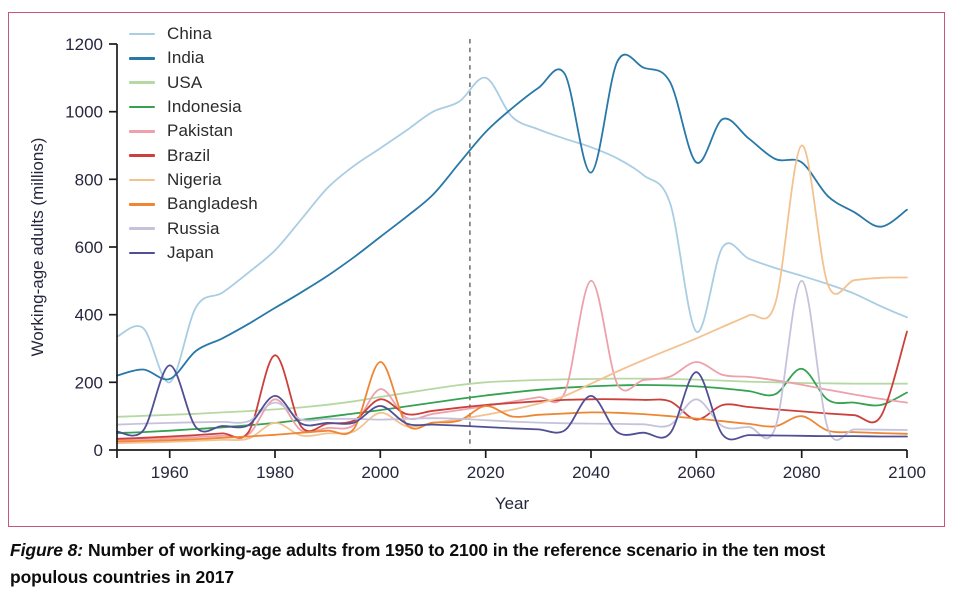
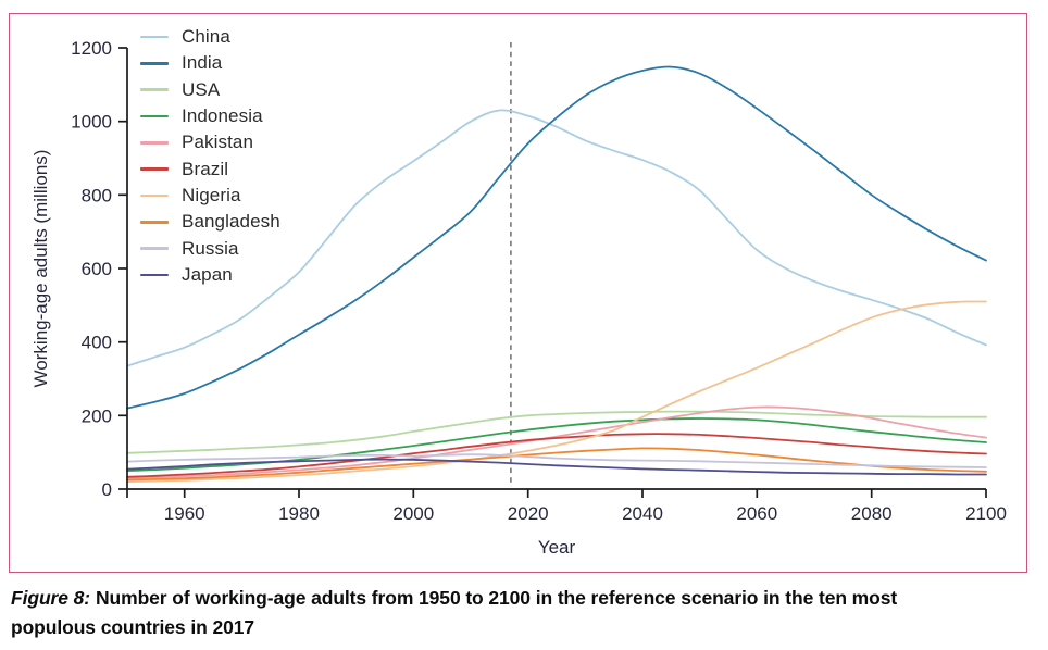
China/1960: 200 -> 380
India/1960: 210 -> 260
Japan/1960: 250 -> 60
Pakistan/1980: 150 -> 50
Brazil/1980: 280 -> 60
Nigeria/1980: 80 -> 40
Russia/1980: 140 -> 90
Japan/1980: 160 -> 80
Pakistan/2000: 180 -> 80
Brazil/2000: 150 -> 100
Nigeria/2000: 110 -> 60
Bangladesh/2000: 260 -> 70
Japan/2000: 130 -> 80
China/2020: 1100 -> 1020
Bangladesh/2020: 130 -> 90
India/2040: 820 -> 1140
Pakistan/2040: 500 -> 180
Japan/2040: 160 -> 60
China/2060: 350 -> 650
India/2060: 850 -> 1040
Pakistan/2060: 260 -> 220
Brazil/2060: 90 -> 140
Russia/2060: 150 -> 70
Japan/2060: 230 -> 50
India/2080: 850 -> 800
Indonesia/2080: 240 -> 160
Nigeria/2080: 900 -> 470
Bangladesh/2080: 100 -> 60
Russia/2080: 500 -> 60
India/2100: 710 -> 620
Indonesia/2100: 170 -> 130
Brazil/2100: 350 -> 100
